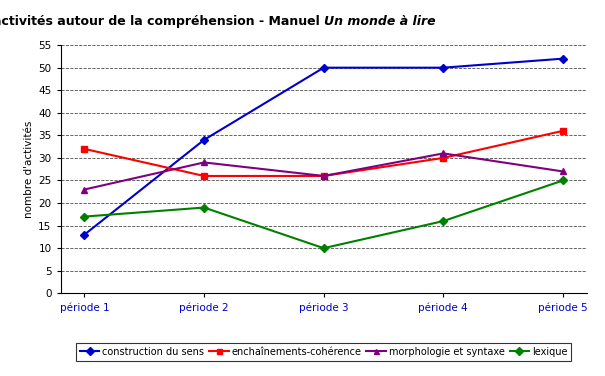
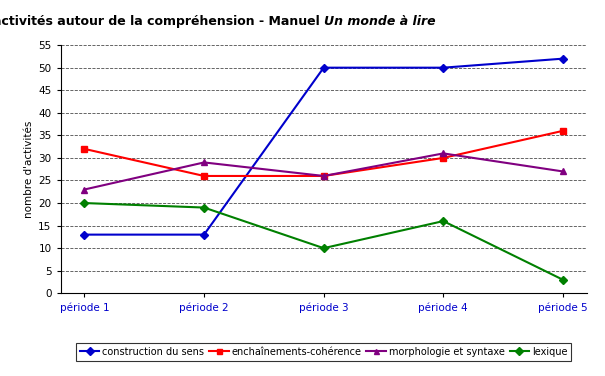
lexique/période 1: 17 -> 20
construction du sens/période 2: 34 -> 13
lexique/période 5: 25 -> 3
